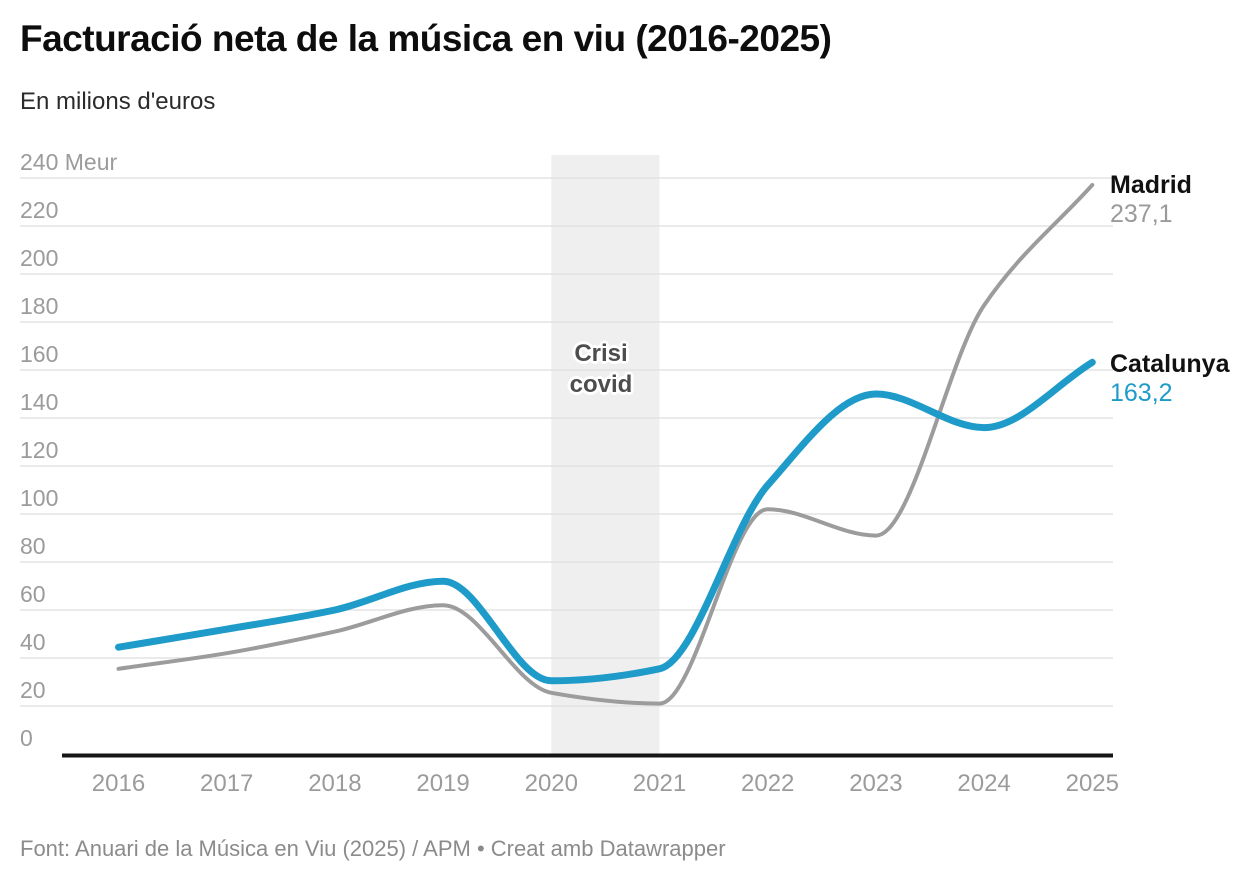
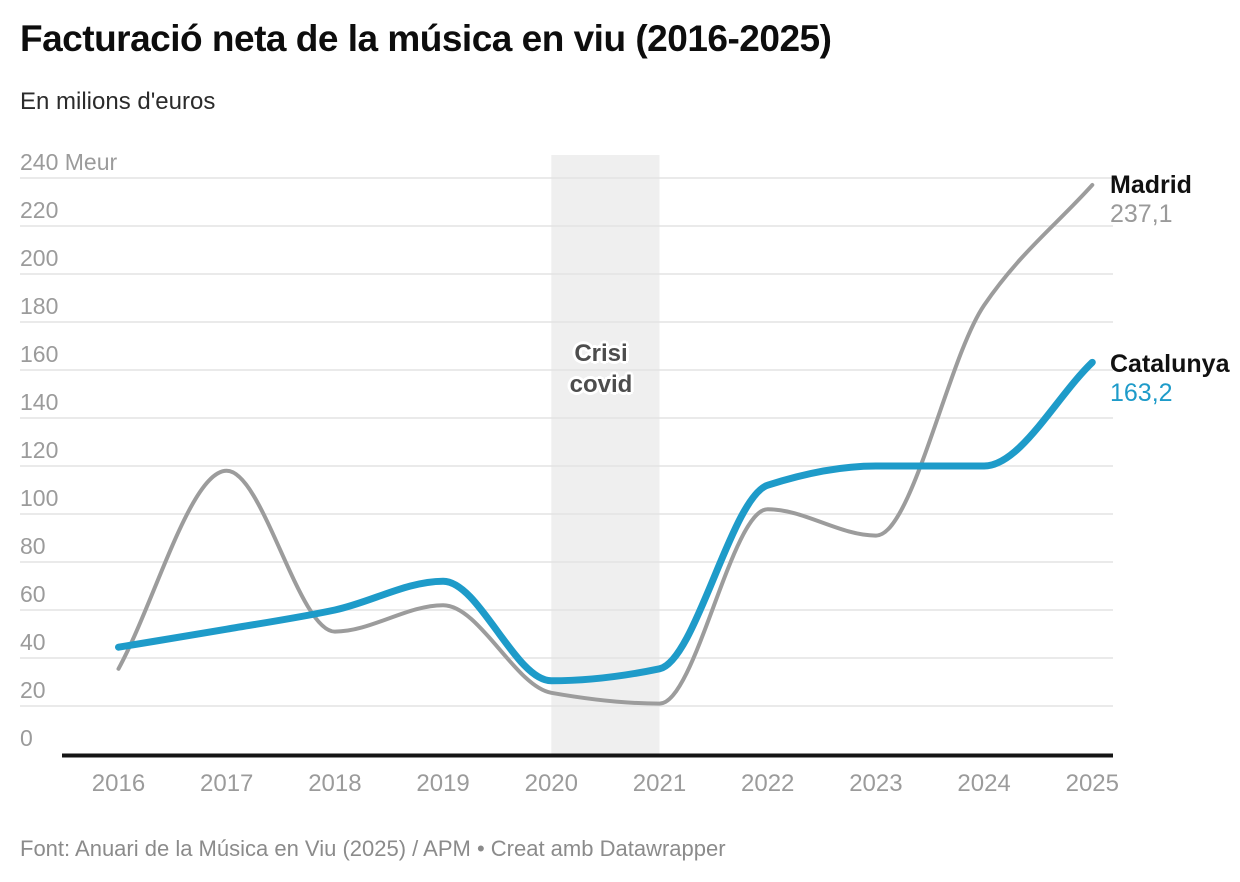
Madrid/2017: 42 -> 118
Catalunya/2023: 150 -> 120
Catalunya/2024: 136 -> 120
